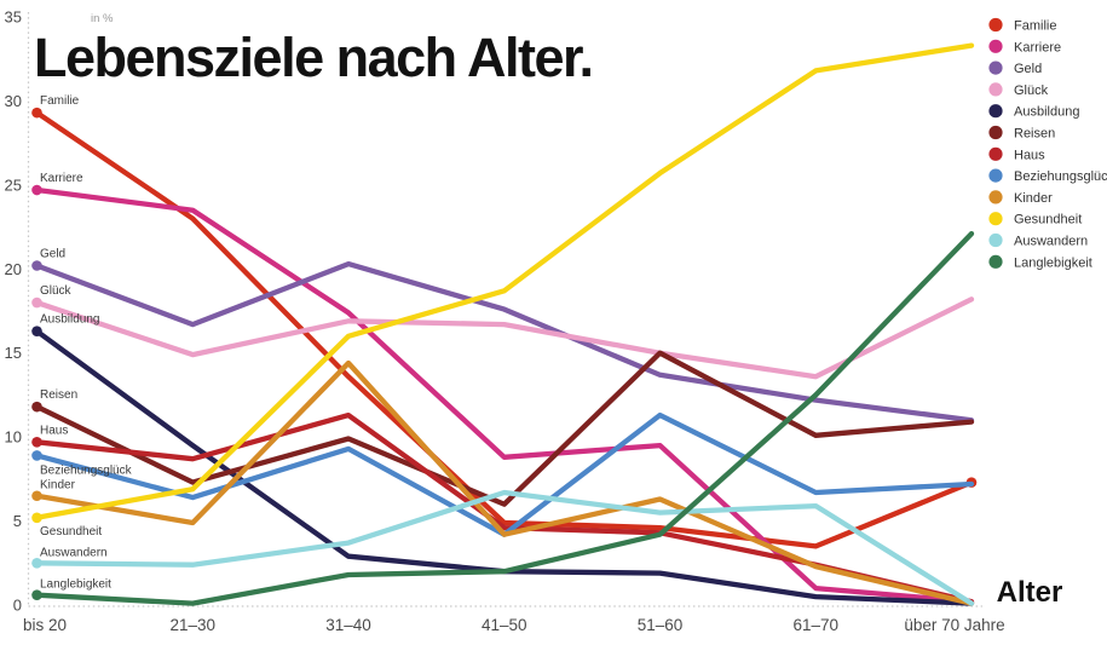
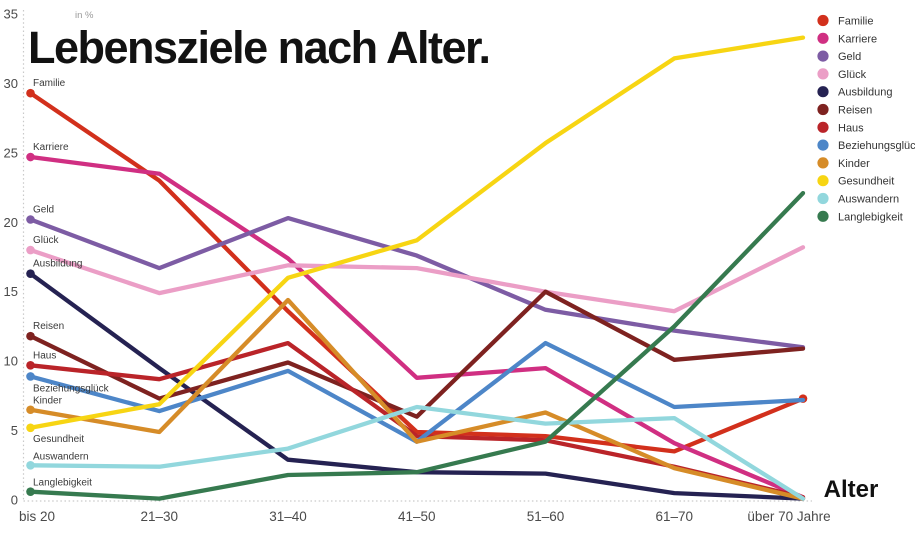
Karriere/61–70: 1.0 -> 4.1
